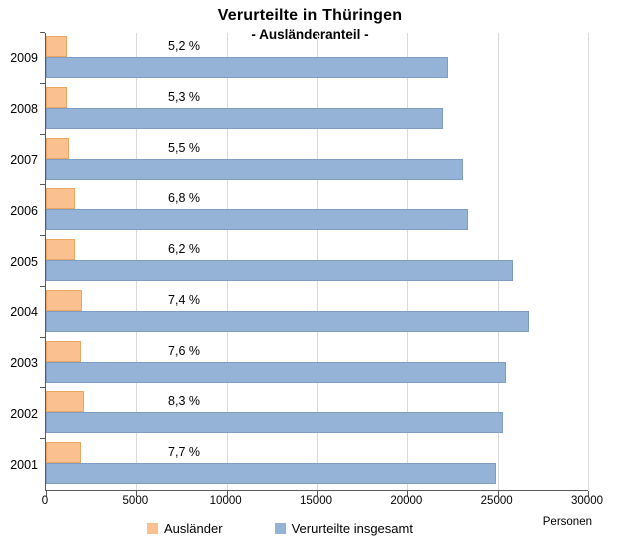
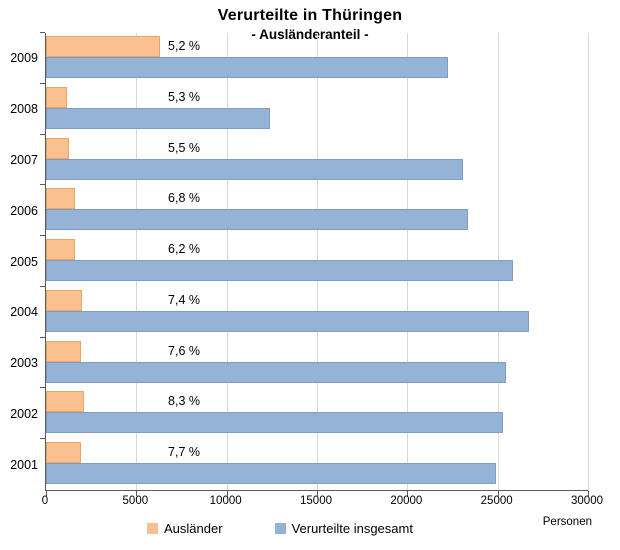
Ausländer/2009: 1200 -> 6300
Verurteilte insgesamt/2008: 22000 -> 12400
